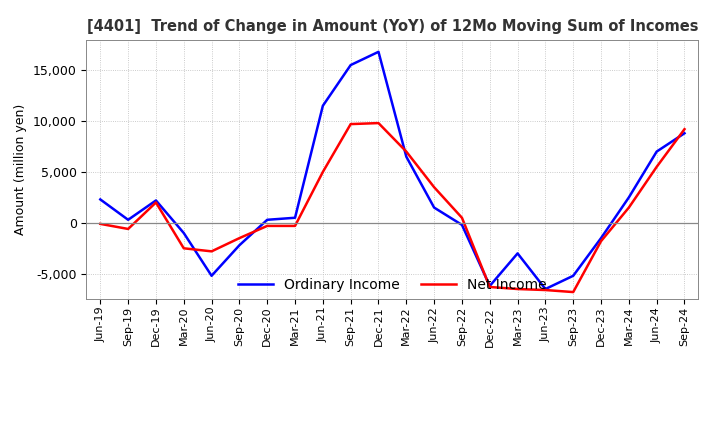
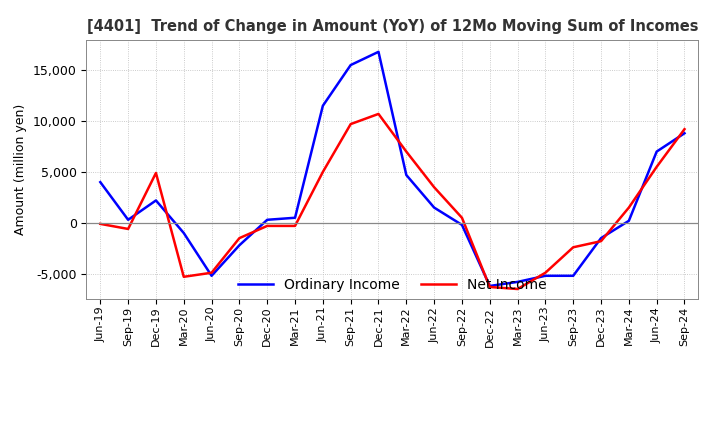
Ordinary Income/Jun-19: 2,300 -> 4,000
Net Income/Dec-19: 2,000 -> 4,900
Net Income/Mar-20: -2,500 -> -5,300
Net Income/Jun-20: -2,800 -> -4,900
Net Income/Dec-21: 9,800 -> 10,700
Ordinary Income/Mar-22: 6,500 -> 4,700
Ordinary Income/Mar-23: -3,000 -> -5,800
Ordinary Income/Jun-23: -6,500 -> -5,200
Net Income/Jun-23: -6,600 -> -4,900
Net Income/Sep-23: -6,800 -> -2,400
Ordinary Income/Mar-24: 2,500 -> 200
